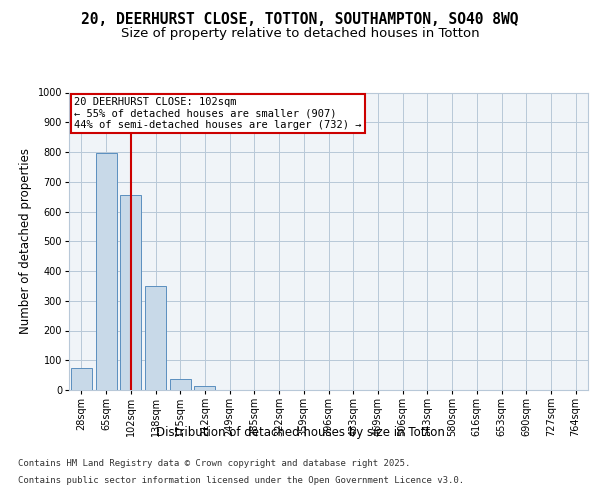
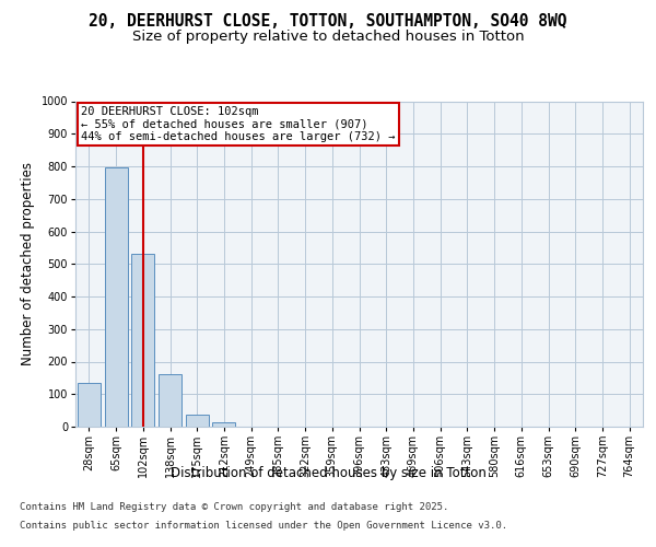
28sqm: 75 -> 135
102sqm: 655 -> 530
138sqm: 350 -> 160
